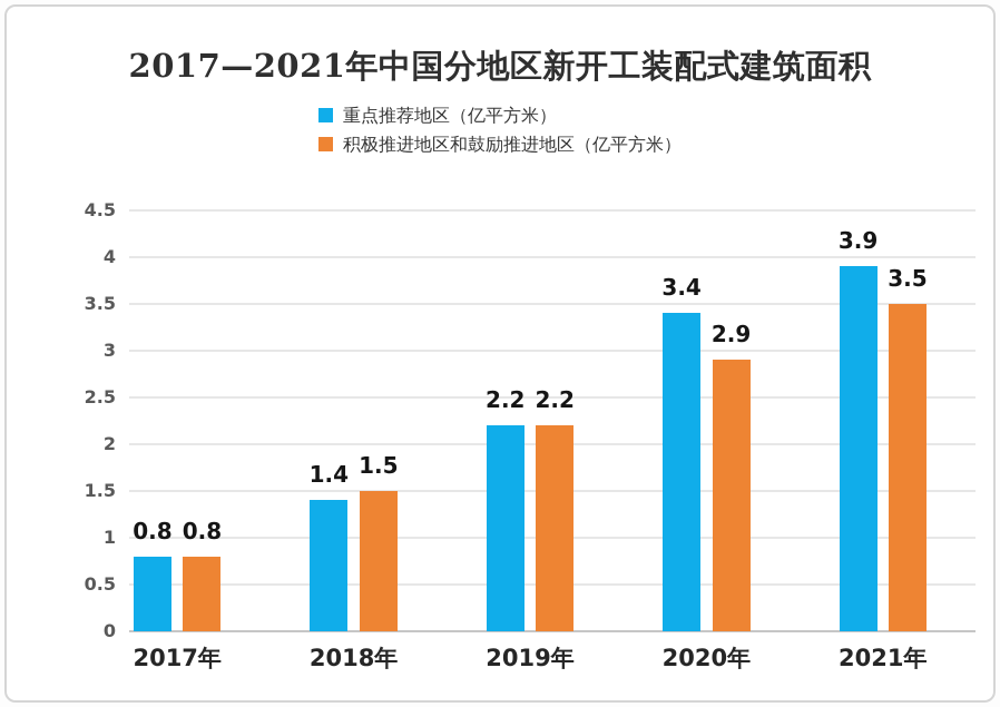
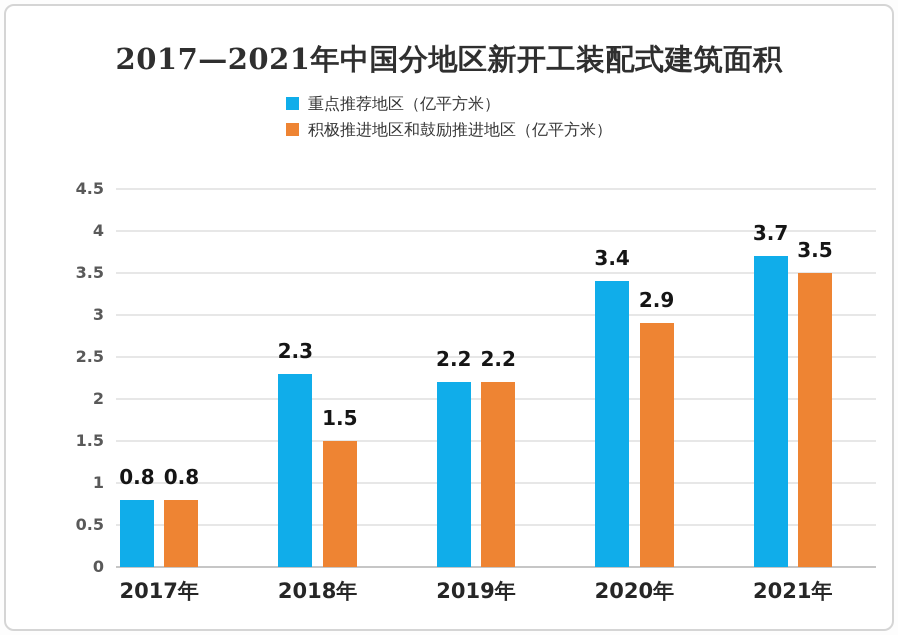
重点推荐地区（亿平方米）/2018年: 1.4 -> 2.3
重点推荐地区（亿平方米）/2021年: 3.9 -> 3.7
